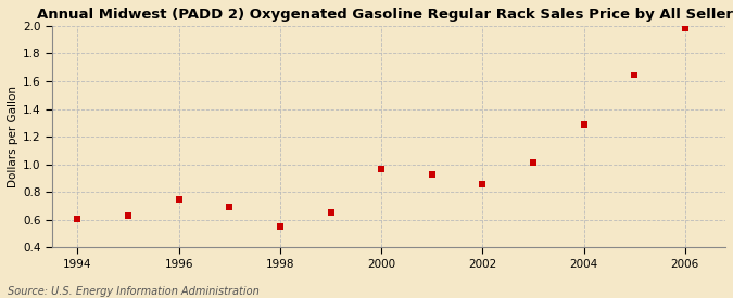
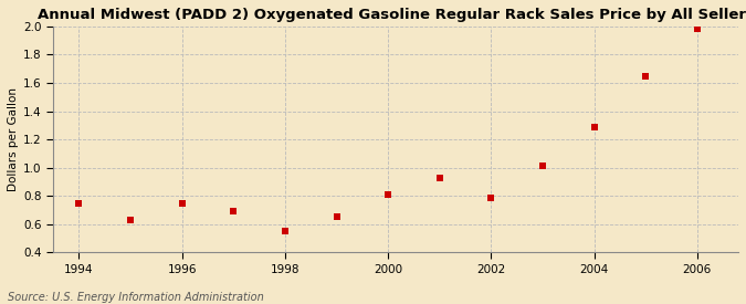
1994: 0.61 -> 0.75
2000: 0.97 -> 0.81
2002: 0.86 -> 0.79
